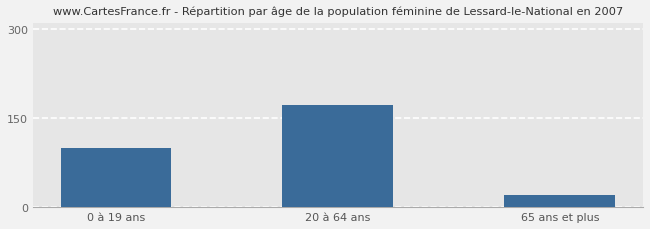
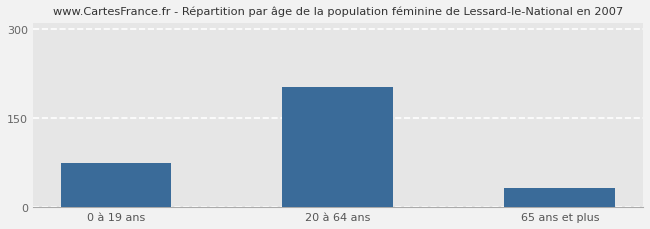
0 à 19 ans: 100 -> 74
20 à 64 ans: 172 -> 202
65 ans et plus: 20 -> 32
